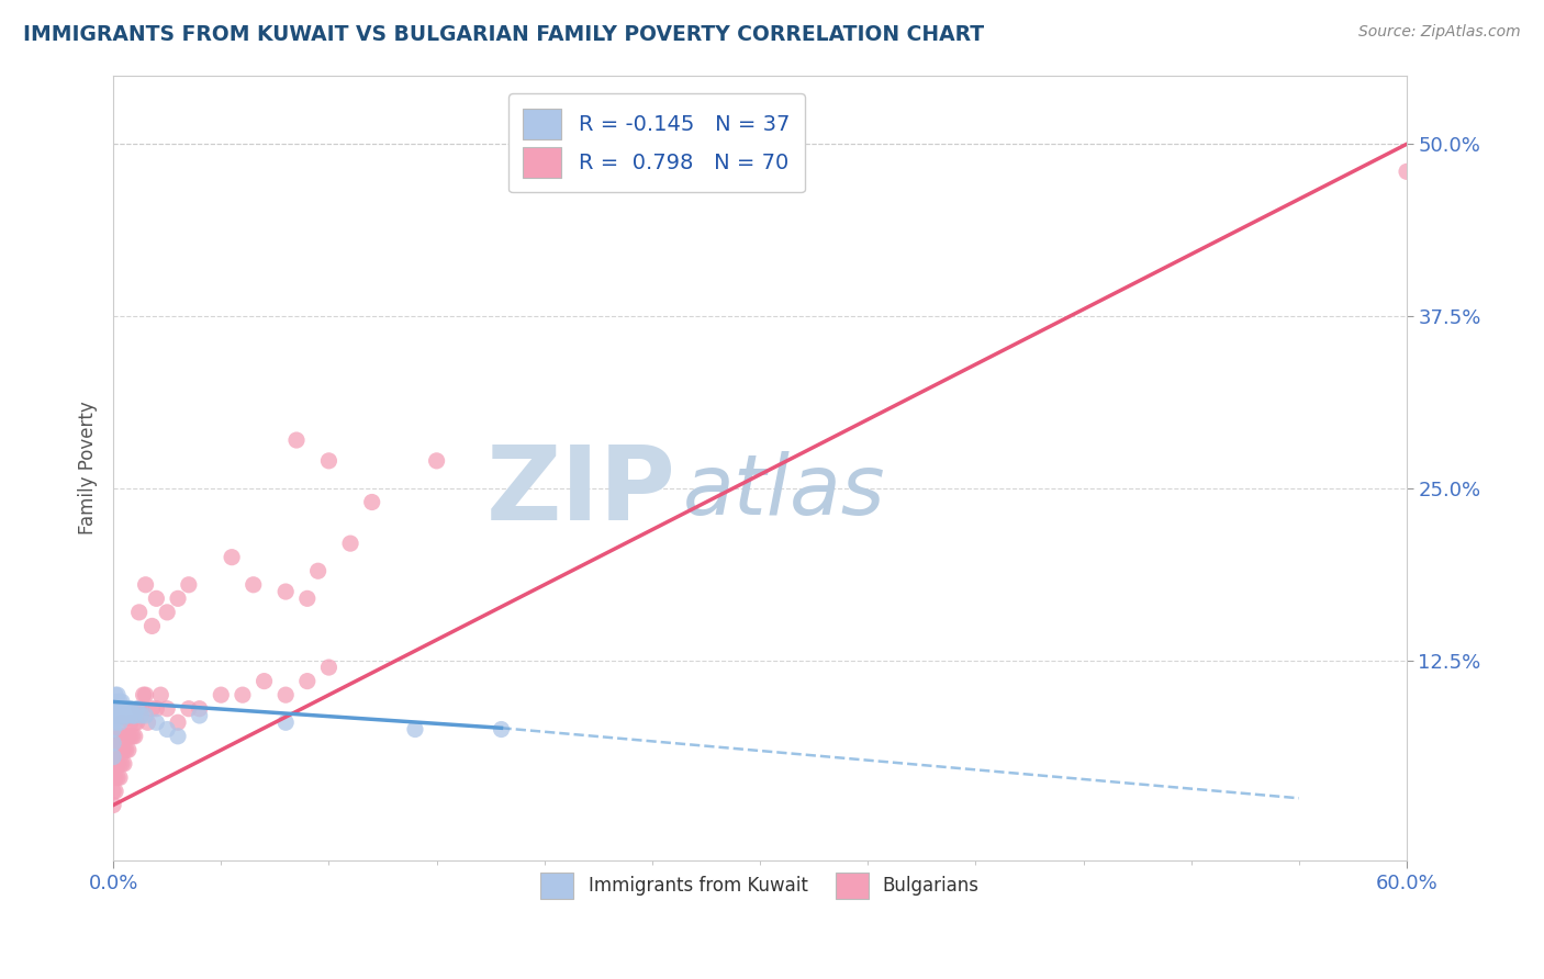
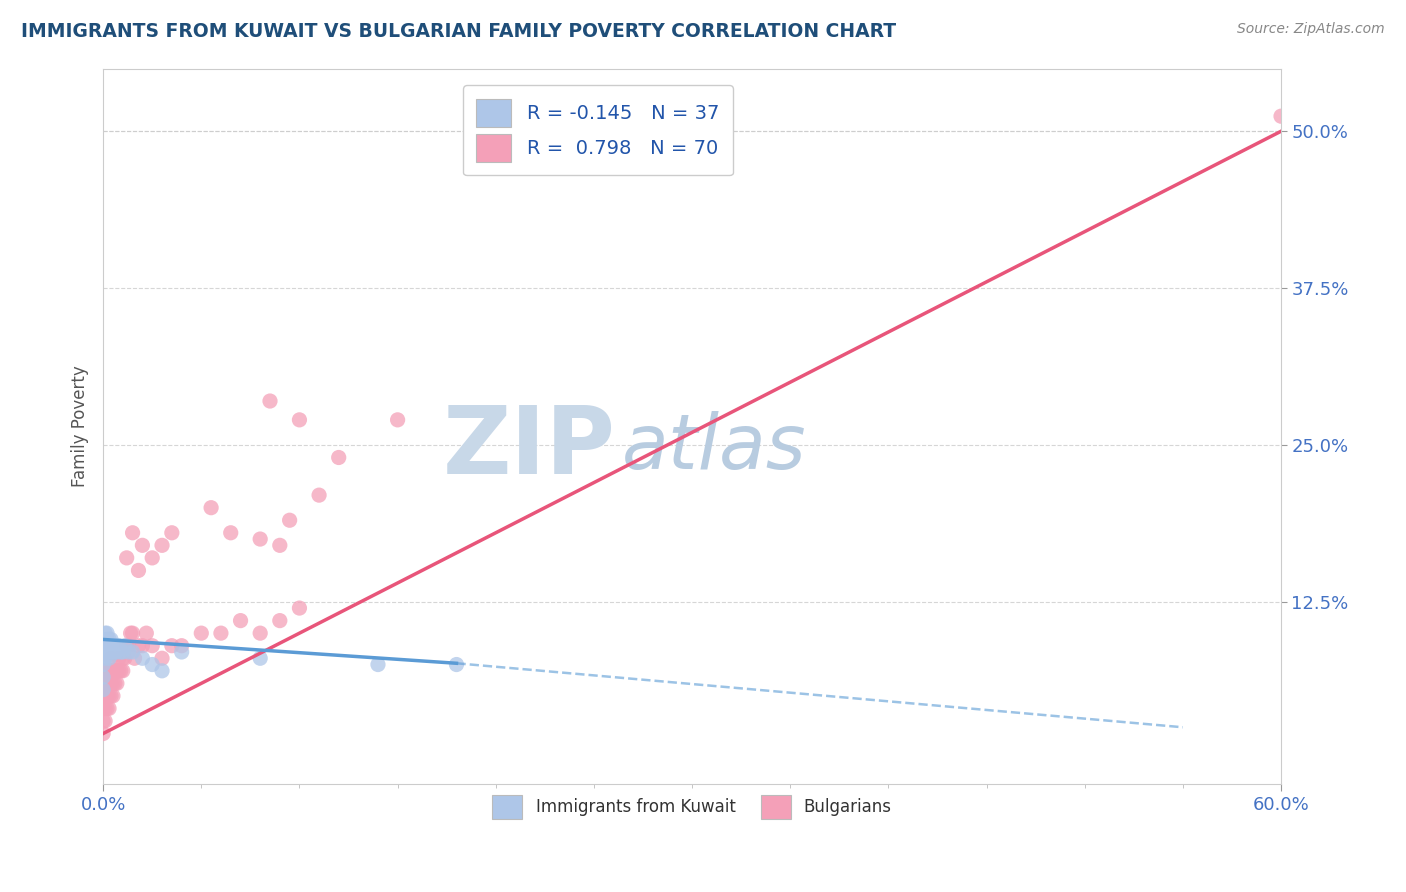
Bulgarians/60.0%: 48.0% -> 51.2%
